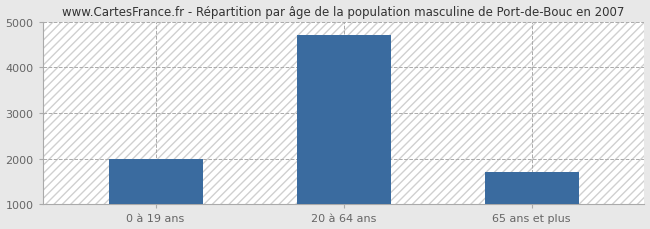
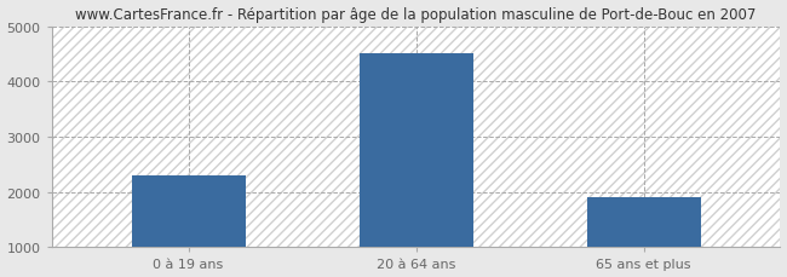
0 à 19 ans: 2000 -> 2300
20 à 64 ans: 4700 -> 4500
65 ans et plus: 1700 -> 1900
